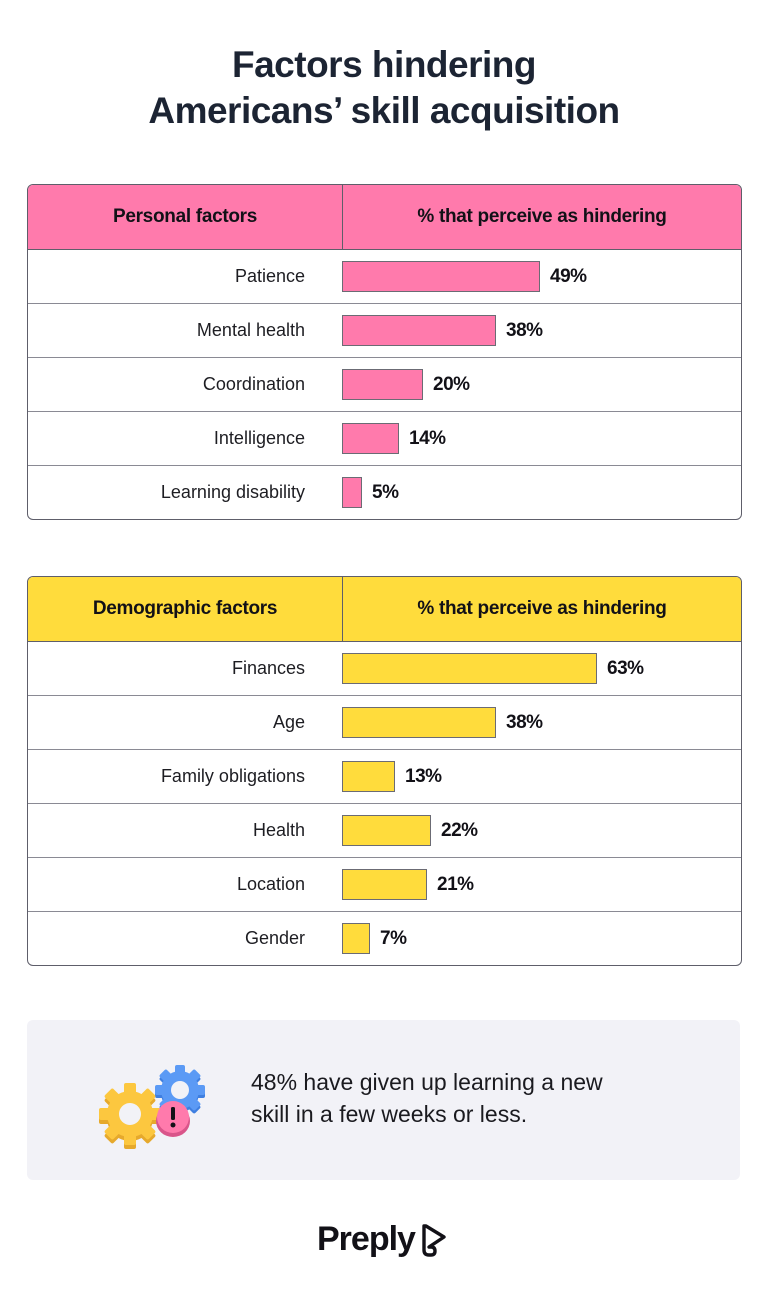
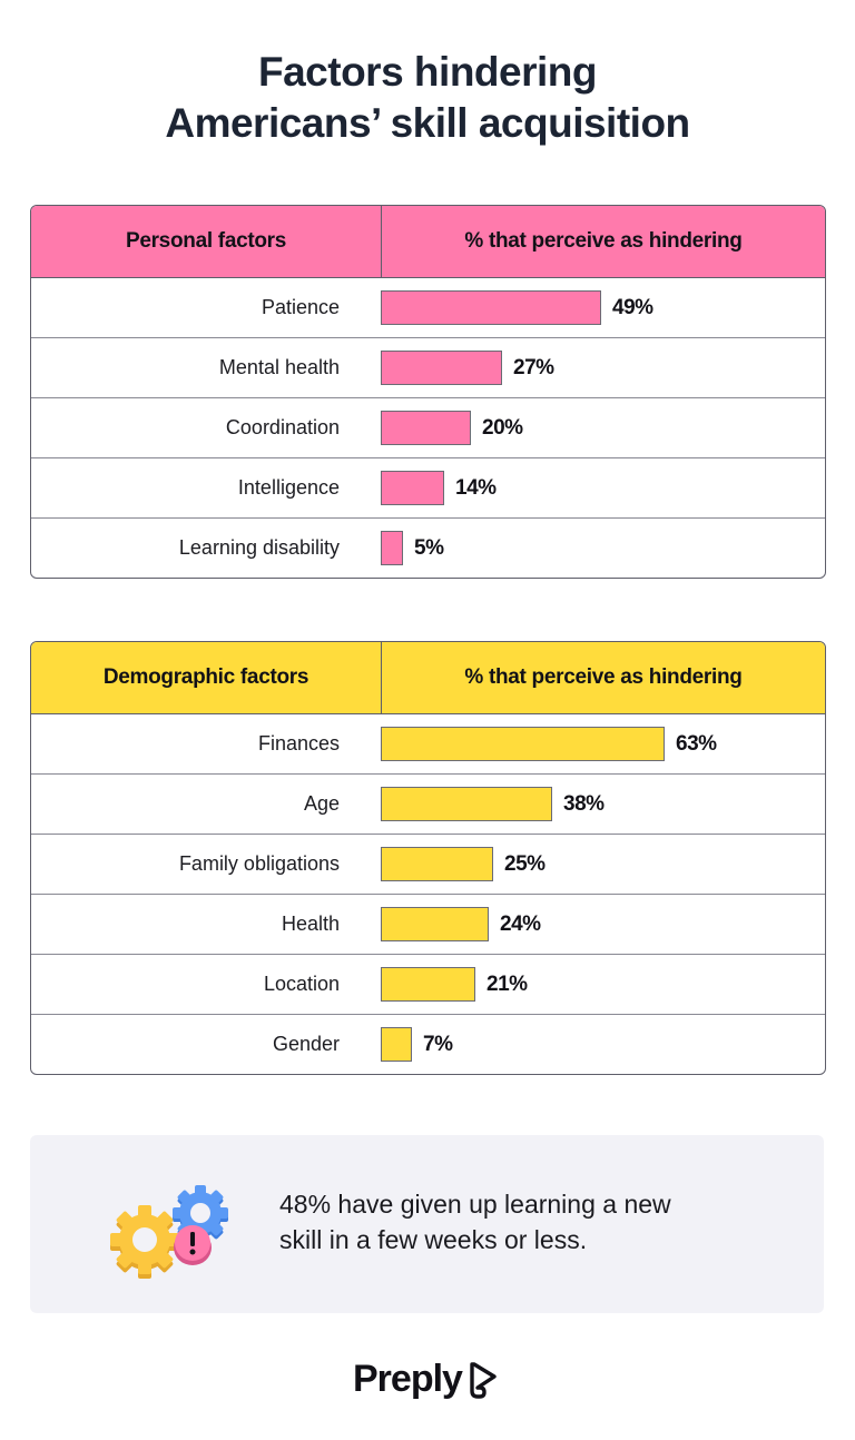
Personal factors/Mental health: 38% -> 27%
Demographic factors/Family obligations: 13% -> 25%
Demographic factors/Health: 22% -> 24%
